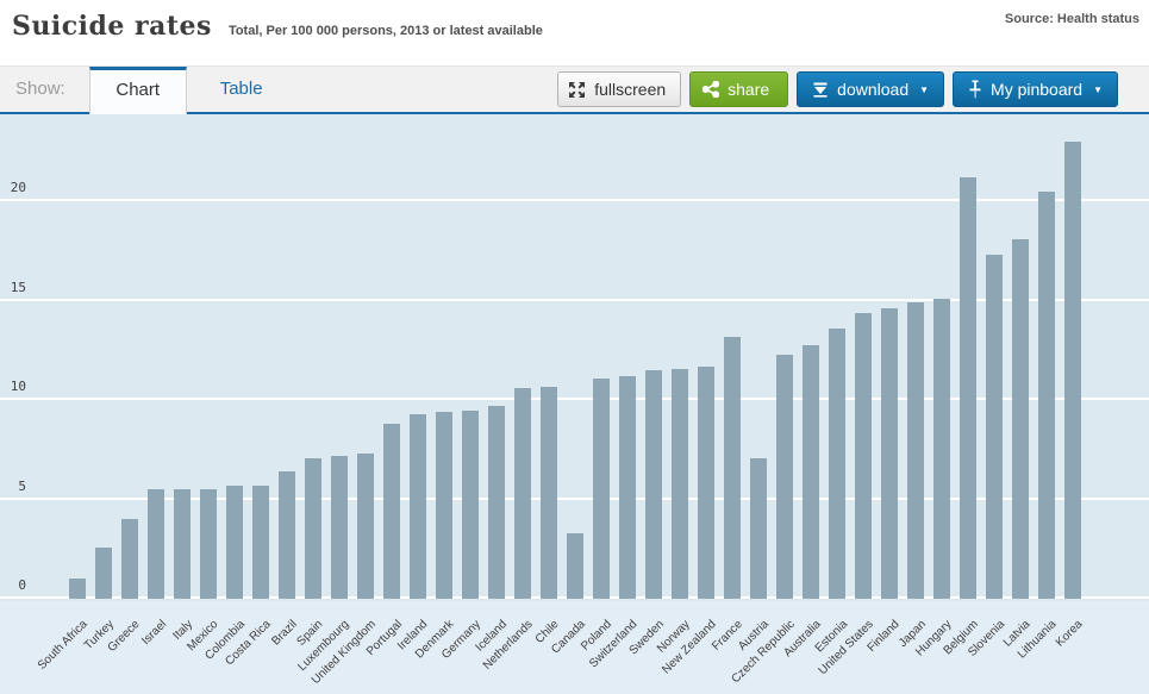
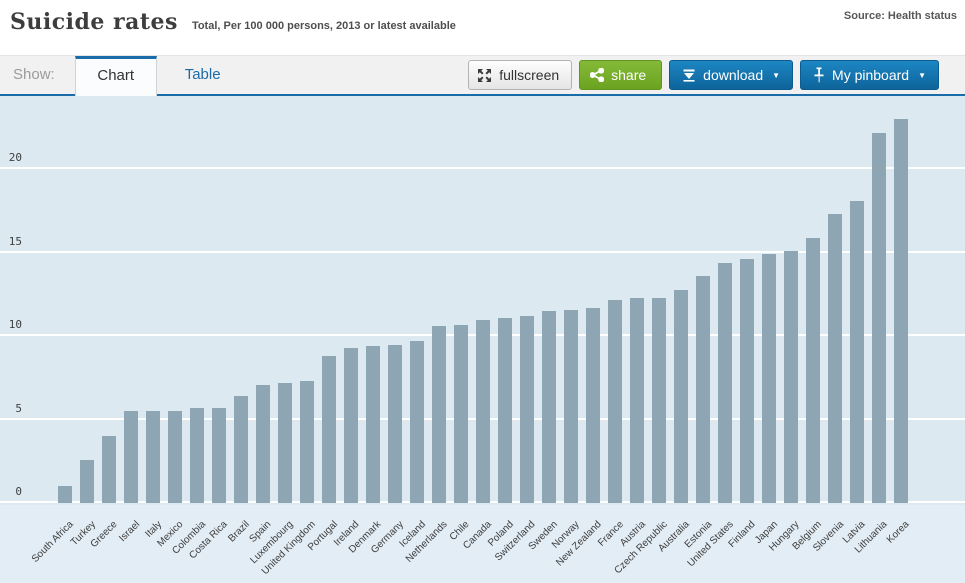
Canada: 3.3 -> 11.0
France: 13.2 -> 12.2
Austria: 7.1 -> 12.3
Belgium: 21.2 -> 15.9
Lithuania: 20.5 -> 22.2
